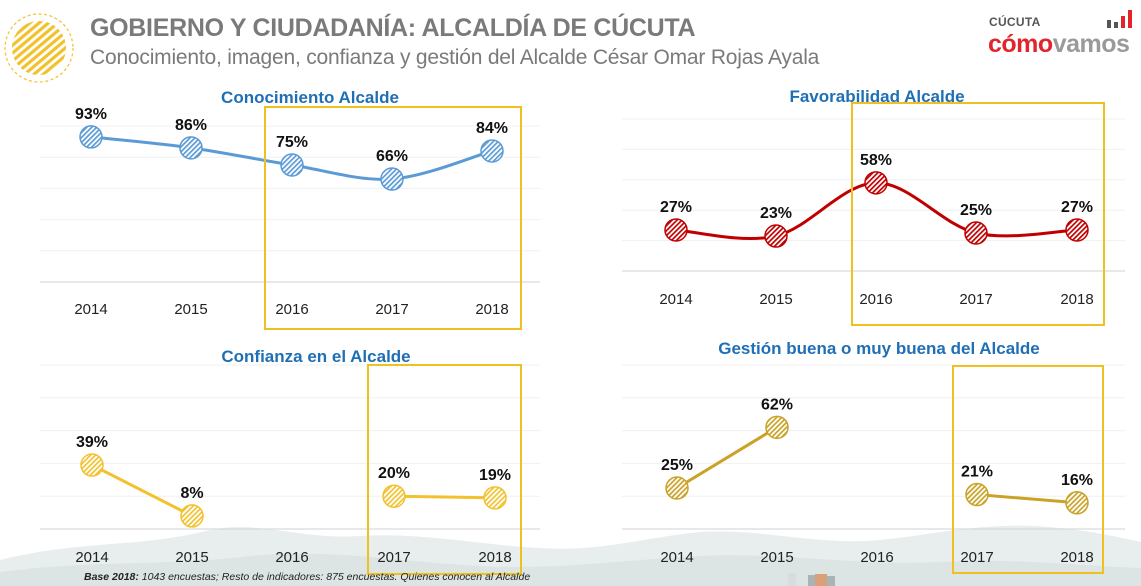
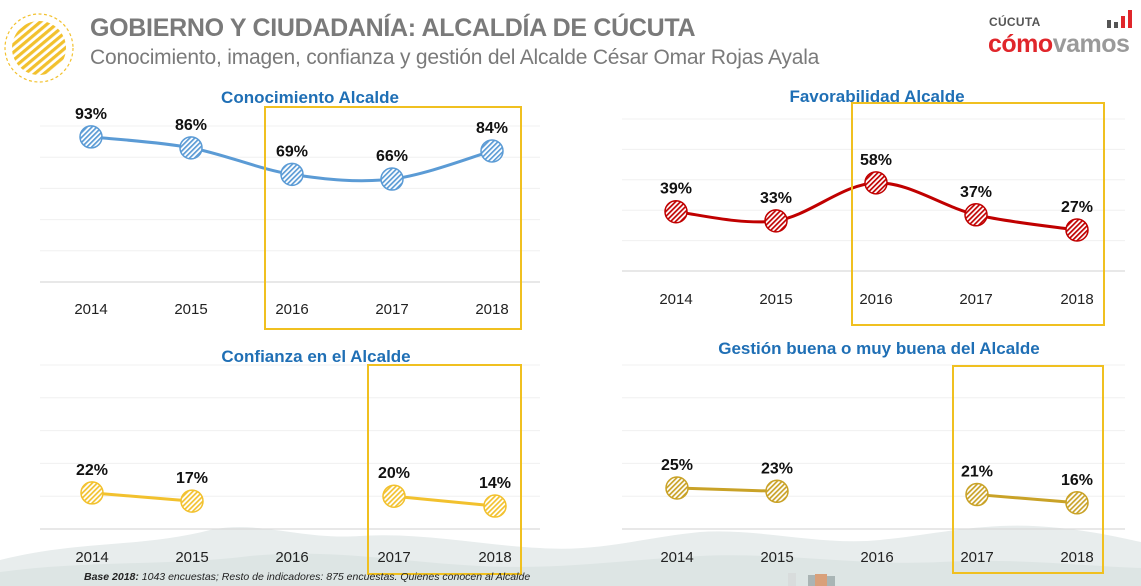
Conocimiento Alcalde/2016: 75% -> 69%
Favorabilidad Alcalde/2014: 27% -> 39%
Favorabilidad Alcalde/2015: 23% -> 33%
Favorabilidad Alcalde/2017: 25% -> 37%
Confianza en el Alcalde/2014: 39% -> 22%
Confianza en el Alcalde/2015: 8% -> 17%
Confianza en el Alcalde/2018: 19% -> 14%
Gestión buena o muy buena del Alcalde/2015: 62% -> 23%
